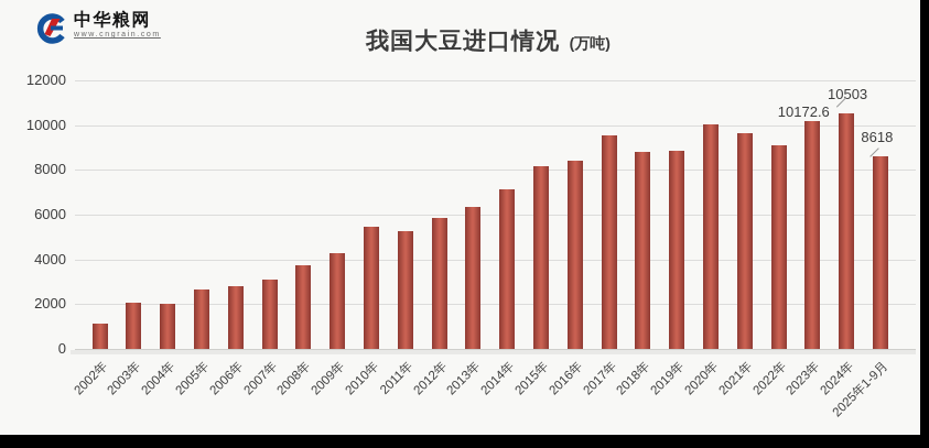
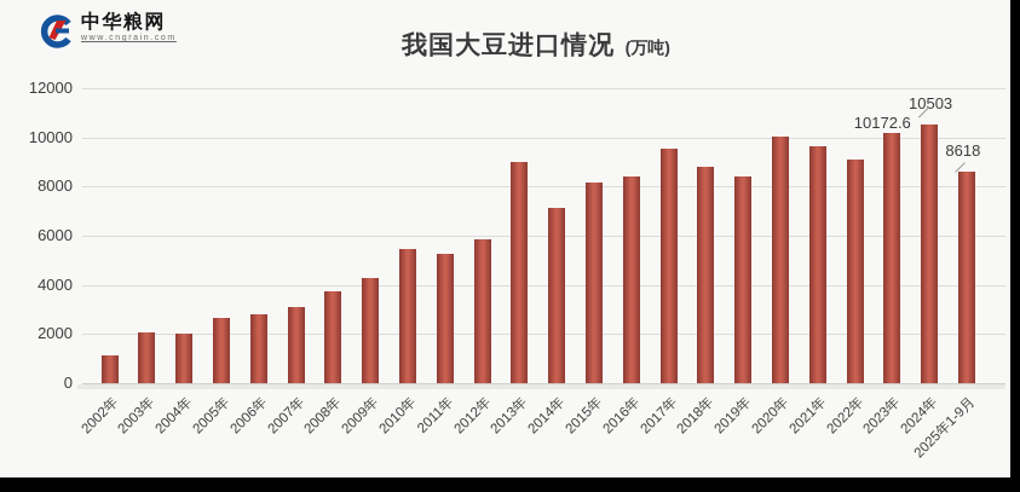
2013年: 6300 -> 9000
2019年: 8900 -> 8400
